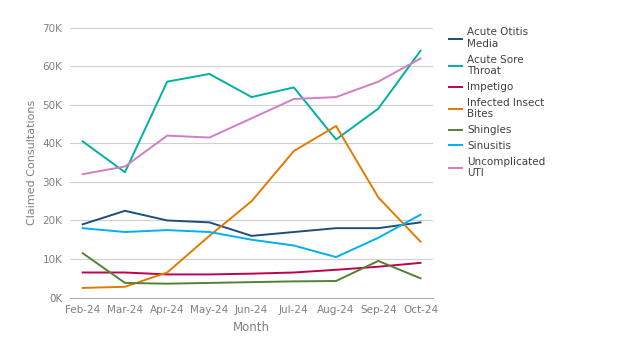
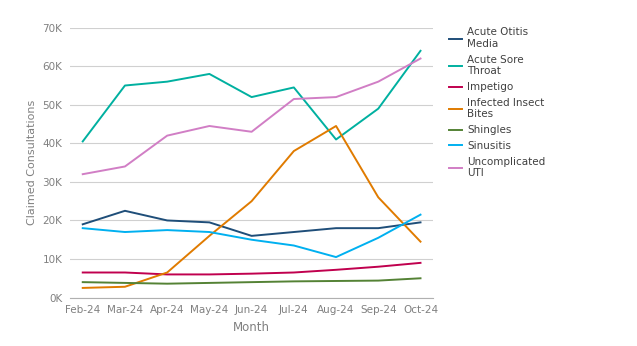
Shingles/Feb-24: 11.5K -> 4.0K
Acute Sore Throat/Mar-24: 32.5K -> 55.0K
Uncomplicated UTI/May-24: 41.5K -> 44.5K
Uncomplicated UTI/Jun-24: 46.5K -> 43.0K
Shingles/Sep-24: 9.5K -> 4.4K
